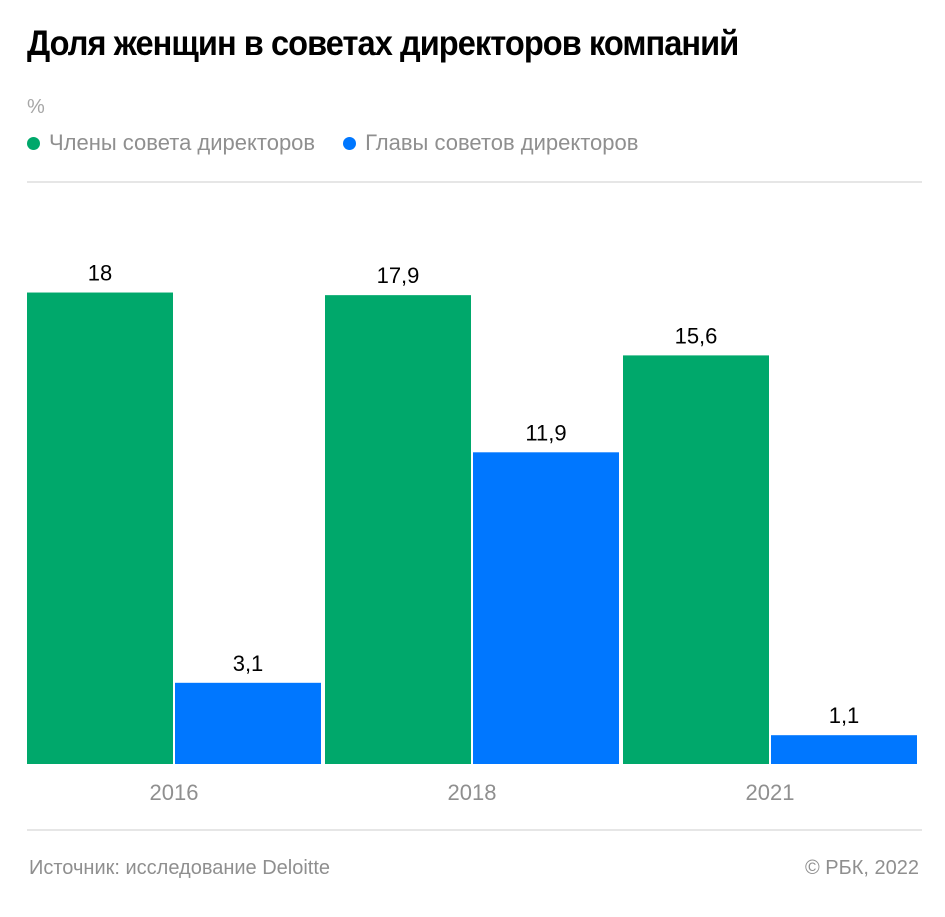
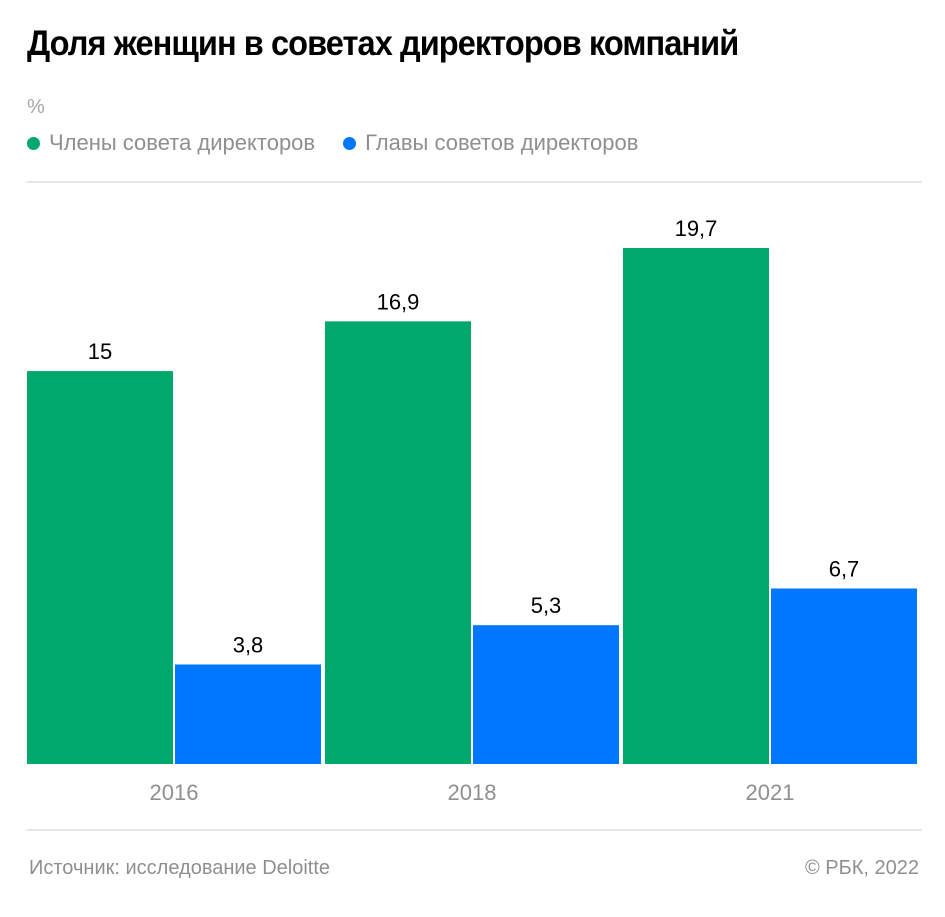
Члены совета директоров/2016: 18 -> 15
Главы советов директоров/2016: 3,1 -> 3,8
Члены совета директоров/2018: 17,9 -> 16,9
Главы советов директоров/2018: 11,9 -> 5,3
Члены совета директоров/2021: 15,6 -> 19,7
Главы советов директоров/2021: 1,1 -> 6,7
